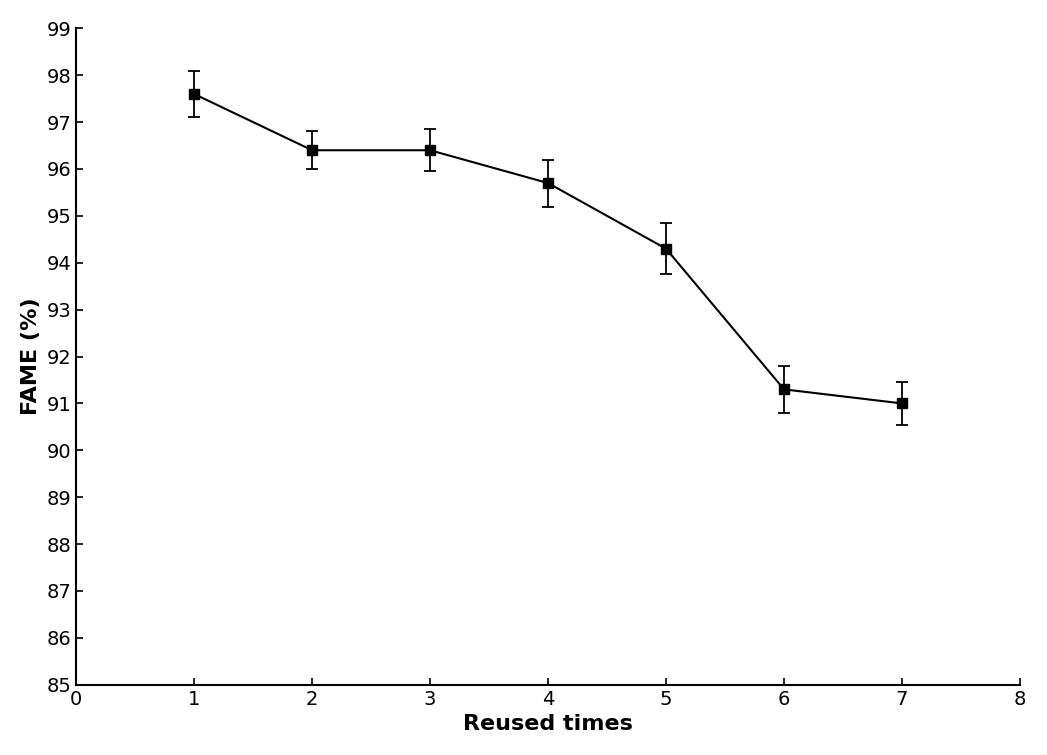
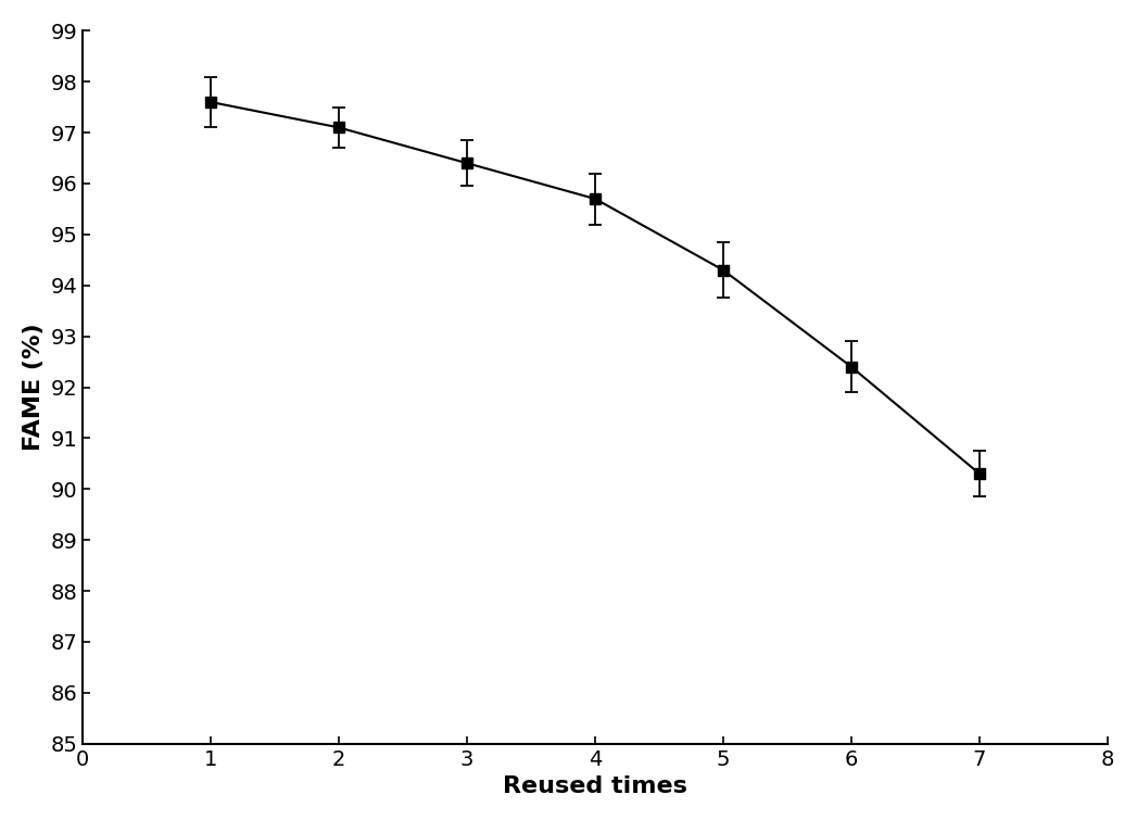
2: 96.4 -> 97.1
6: 91.3 -> 92.4
7: 91.0 -> 90.3
